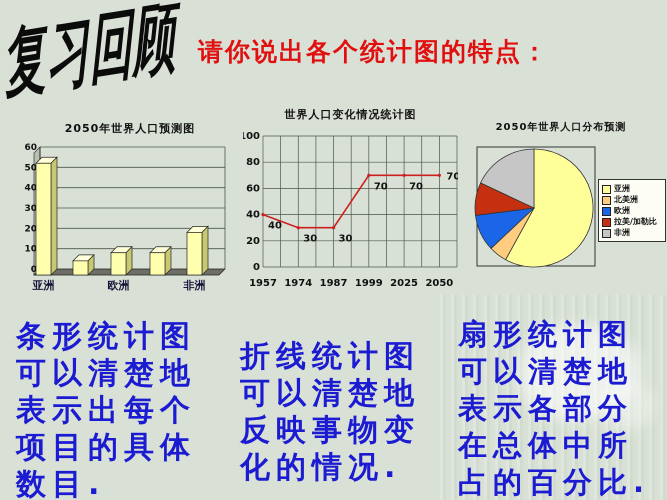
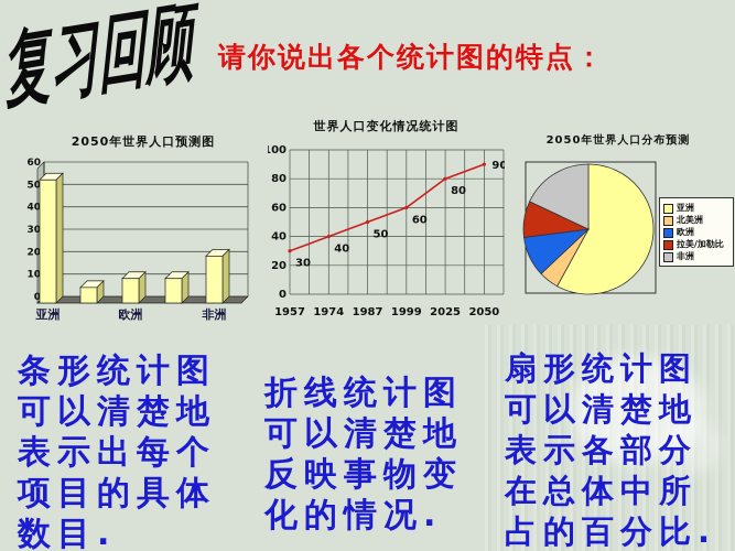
世界人口变化情况统计图/1957: 40 -> 30
世界人口变化情况统计图/1974: 30 -> 40
世界人口变化情况统计图/1987: 30 -> 50
世界人口变化情况统计图/1999: 70 -> 60
世界人口变化情况统计图/2025: 70 -> 80
世界人口变化情况统计图/2050: 70 -> 90
